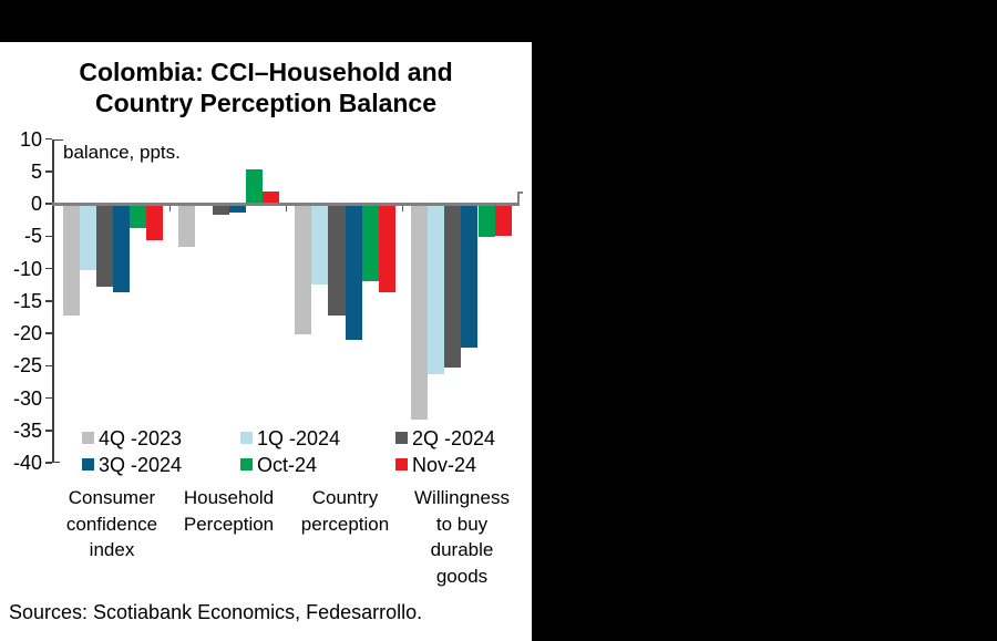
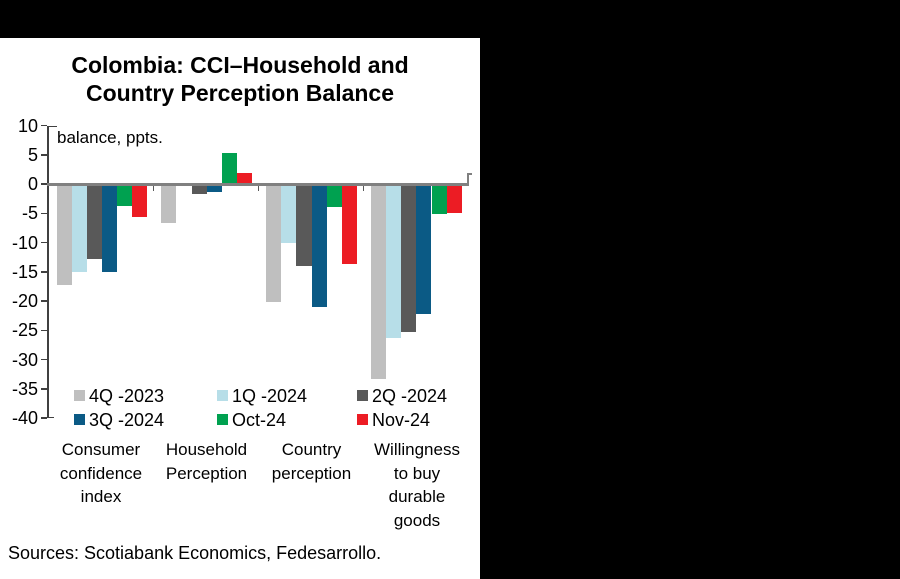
1Q -2024/Consumer confidence index: -10 -> -15
3Q -2024/Consumer confidence index: -14 -> -15
1Q -2024/Country perception: -12 -> -10
2Q -2024/Country perception: -17 -> -14
Oct-24/Country perception: -12 -> -4
